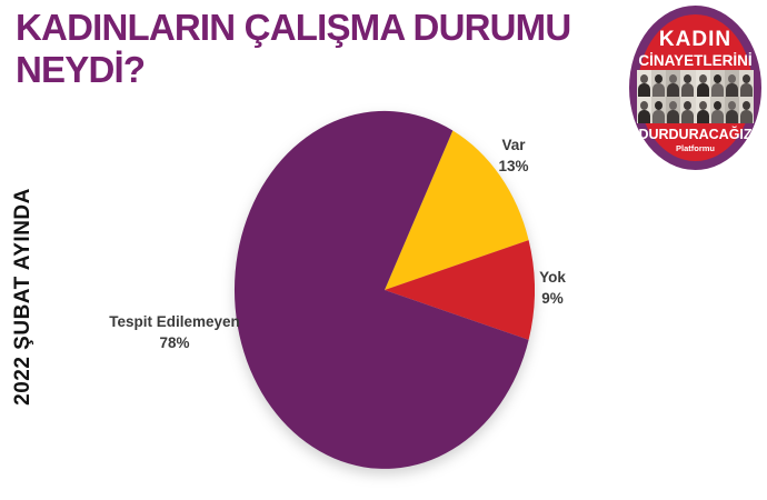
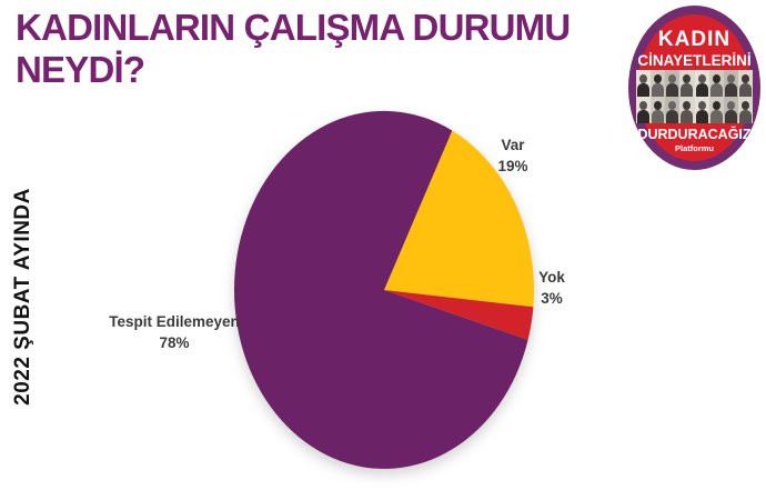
Var: 13% -> 19%
Yok: 9% -> 3%
